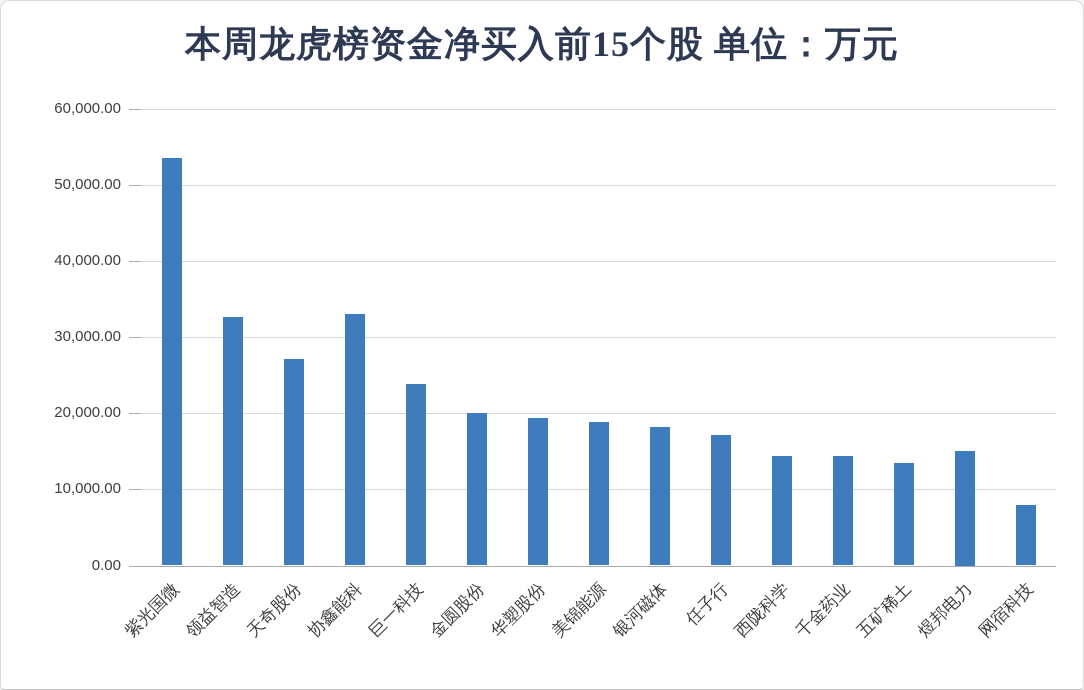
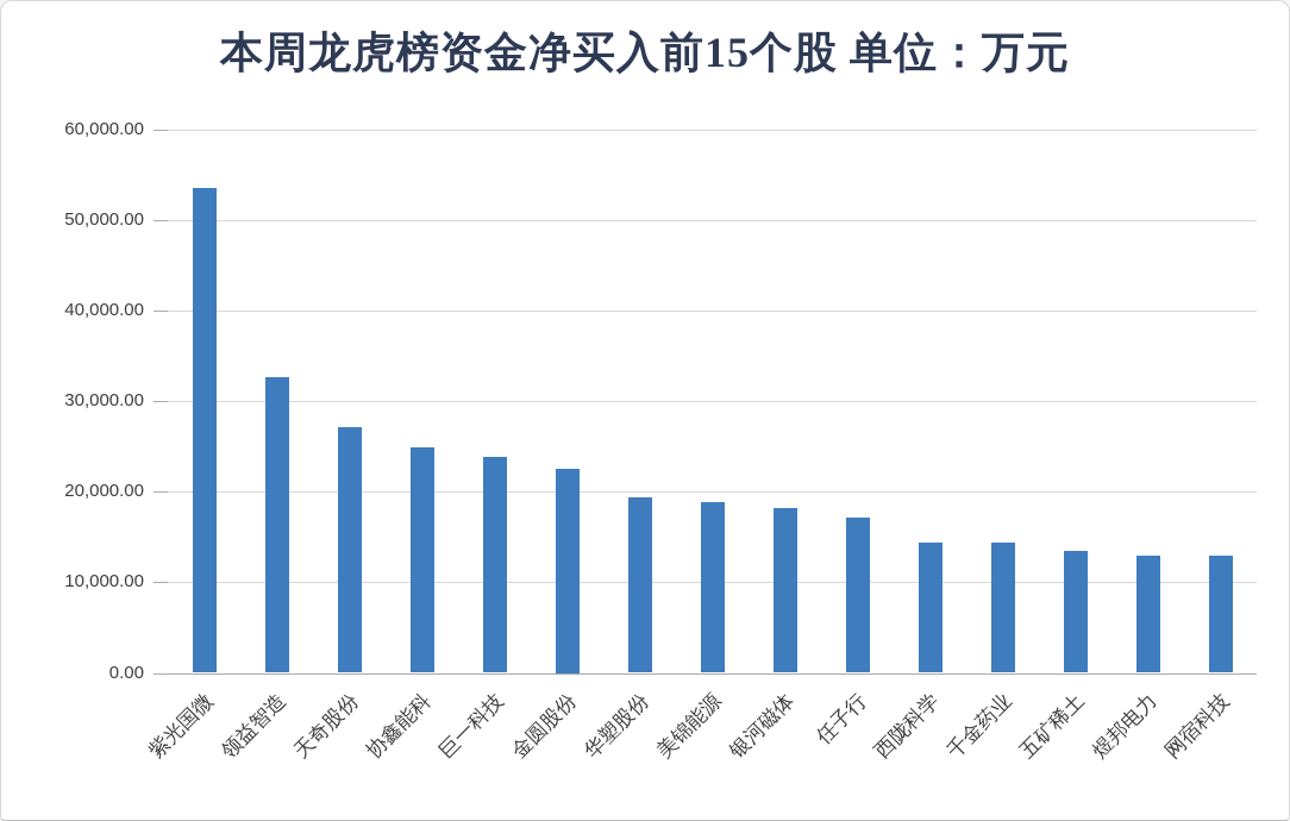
协鑫能科: 33000 -> 25000
金圆股份: 20000 -> 22000
煜邦电力: 15000 -> 13000
网宿科技: 8000 -> 13000
